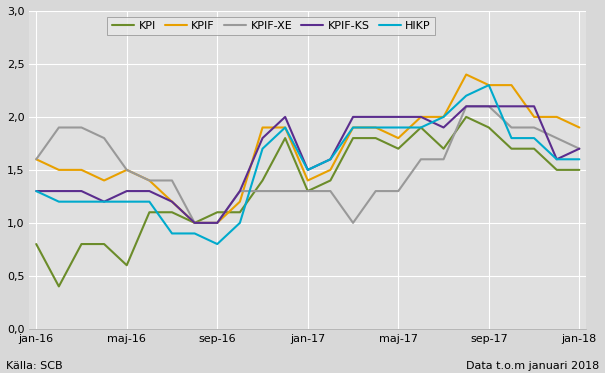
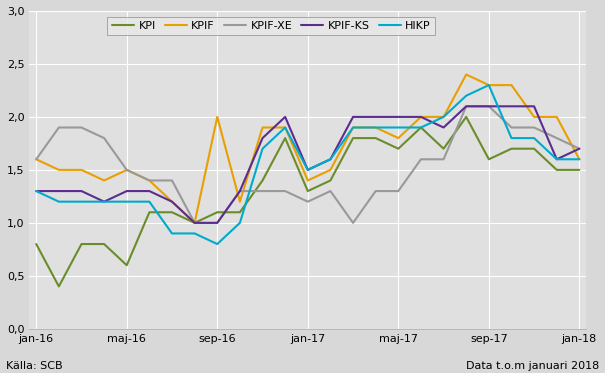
KPIF/sep-16: 1,0 -> 2,0
KPIF-XE/jan-17: 1,3 -> 1,2
KPI/sep-17: 1,9 -> 1,6
KPIF/jan-18: 1,9 -> 1,6
